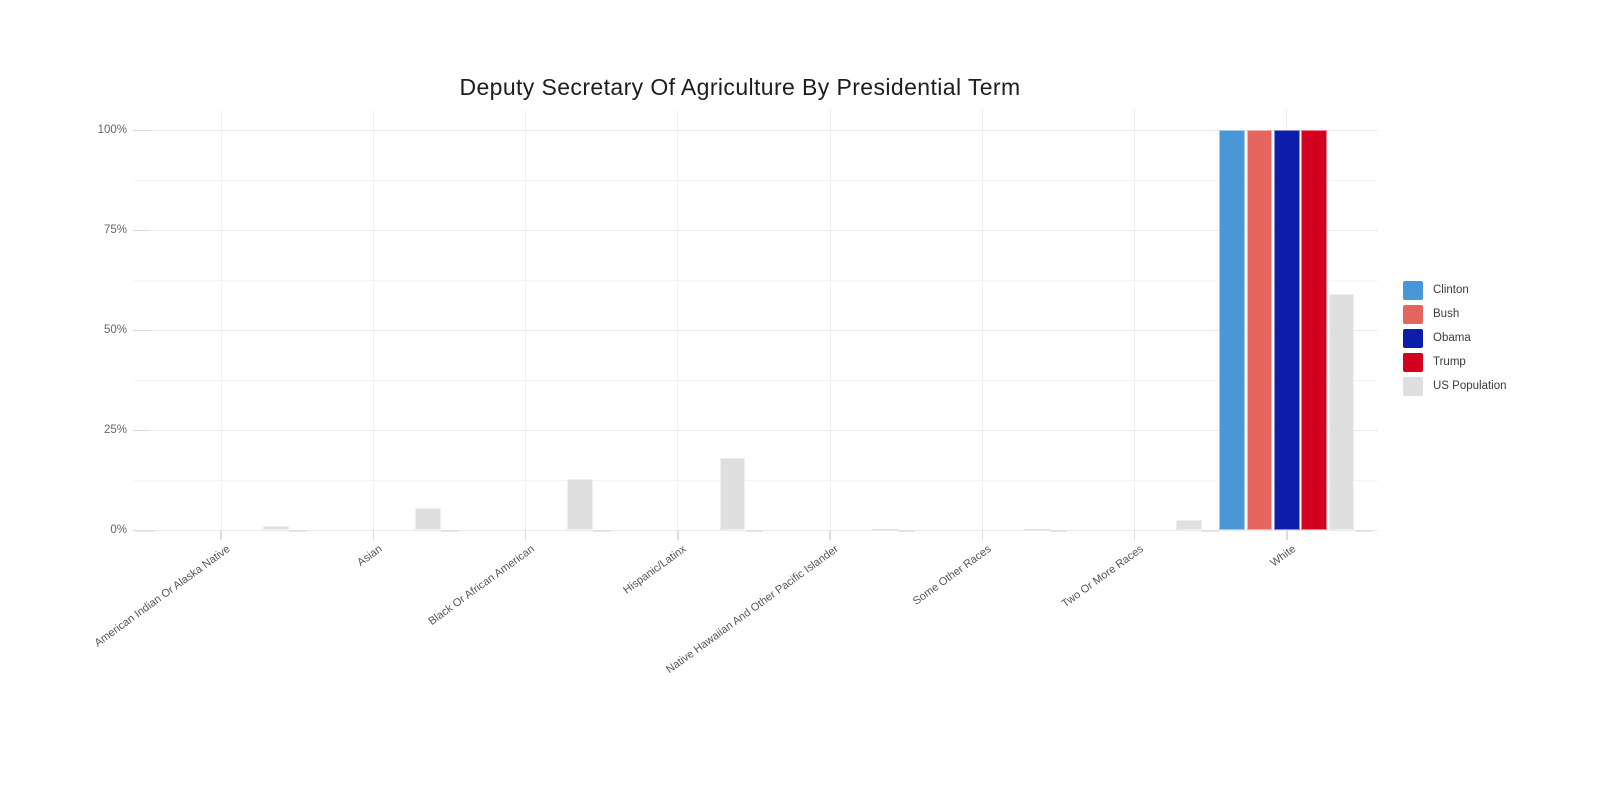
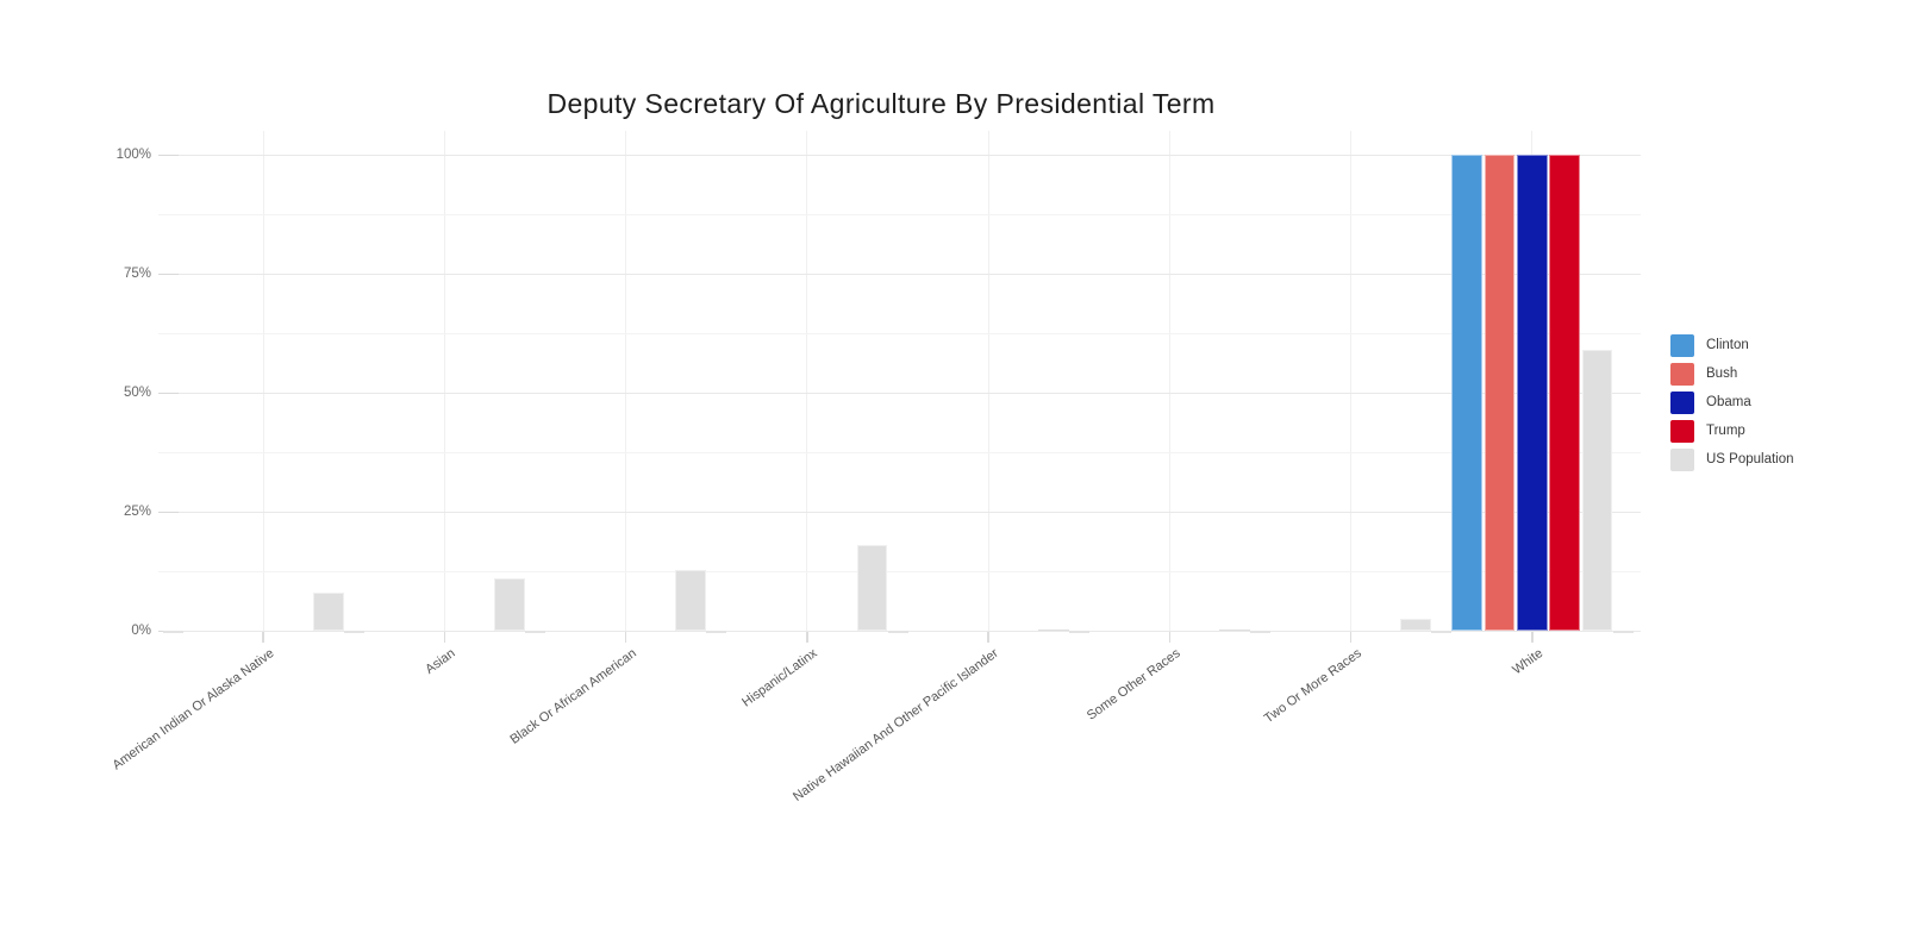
US Population/American Indian Or Alaska Native: 1% -> 8%
US Population/Asian: 6% -> 11%
